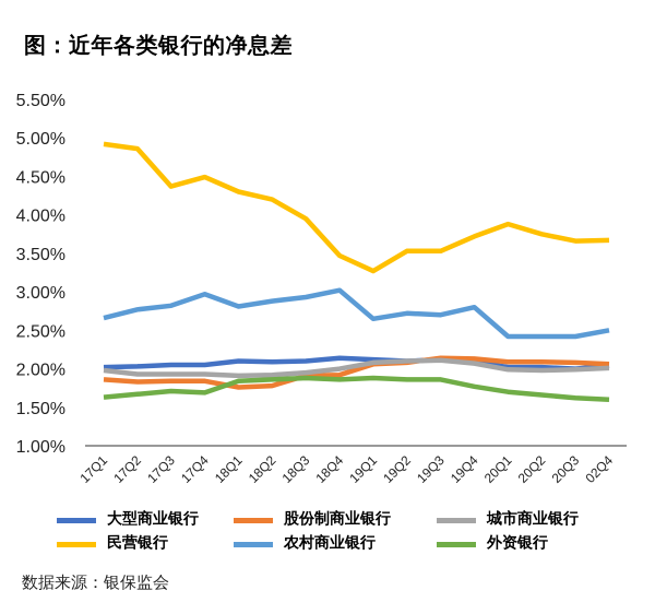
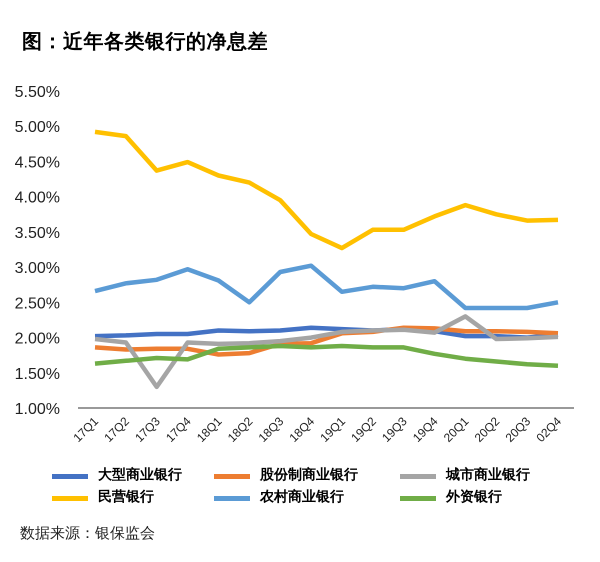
城市商业银行/17Q3: 1.9% -> 1.3%
农村商业银行/18Q2: 2.9% -> 2.5%
城市商业银行/20Q1: 2.0% -> 2.3%
